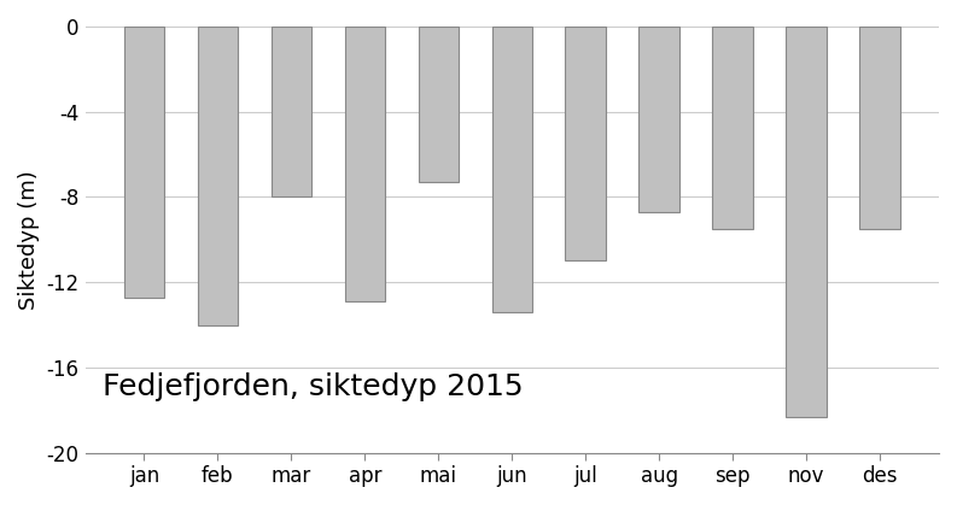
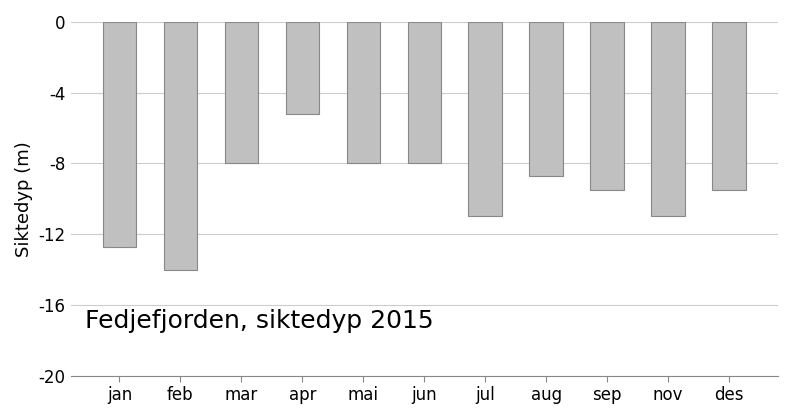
apr: -12.9 -> -5.2
mai: -7.3 -> -8.0
jun: -13.4 -> -8.0
nov: -18.3 -> -11.0
